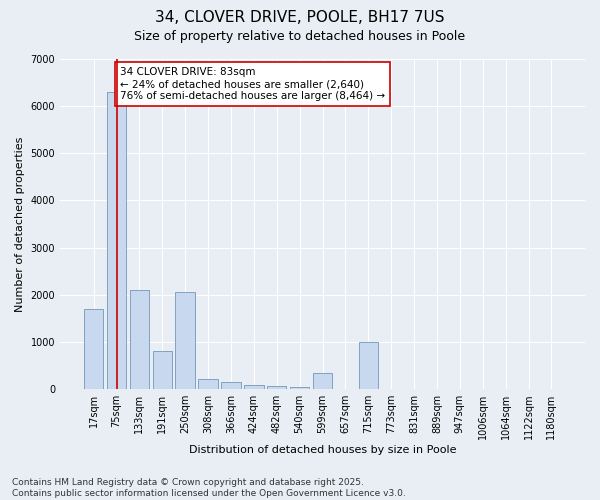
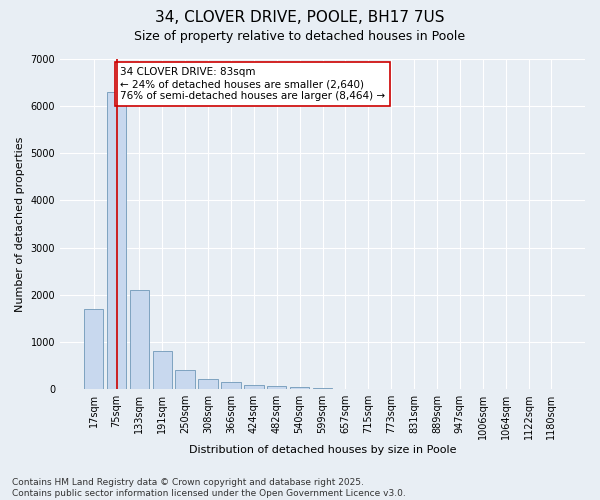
250sqm: 2050 -> 400
599sqm: 350 -> 20
715sqm: 1000 -> 0
